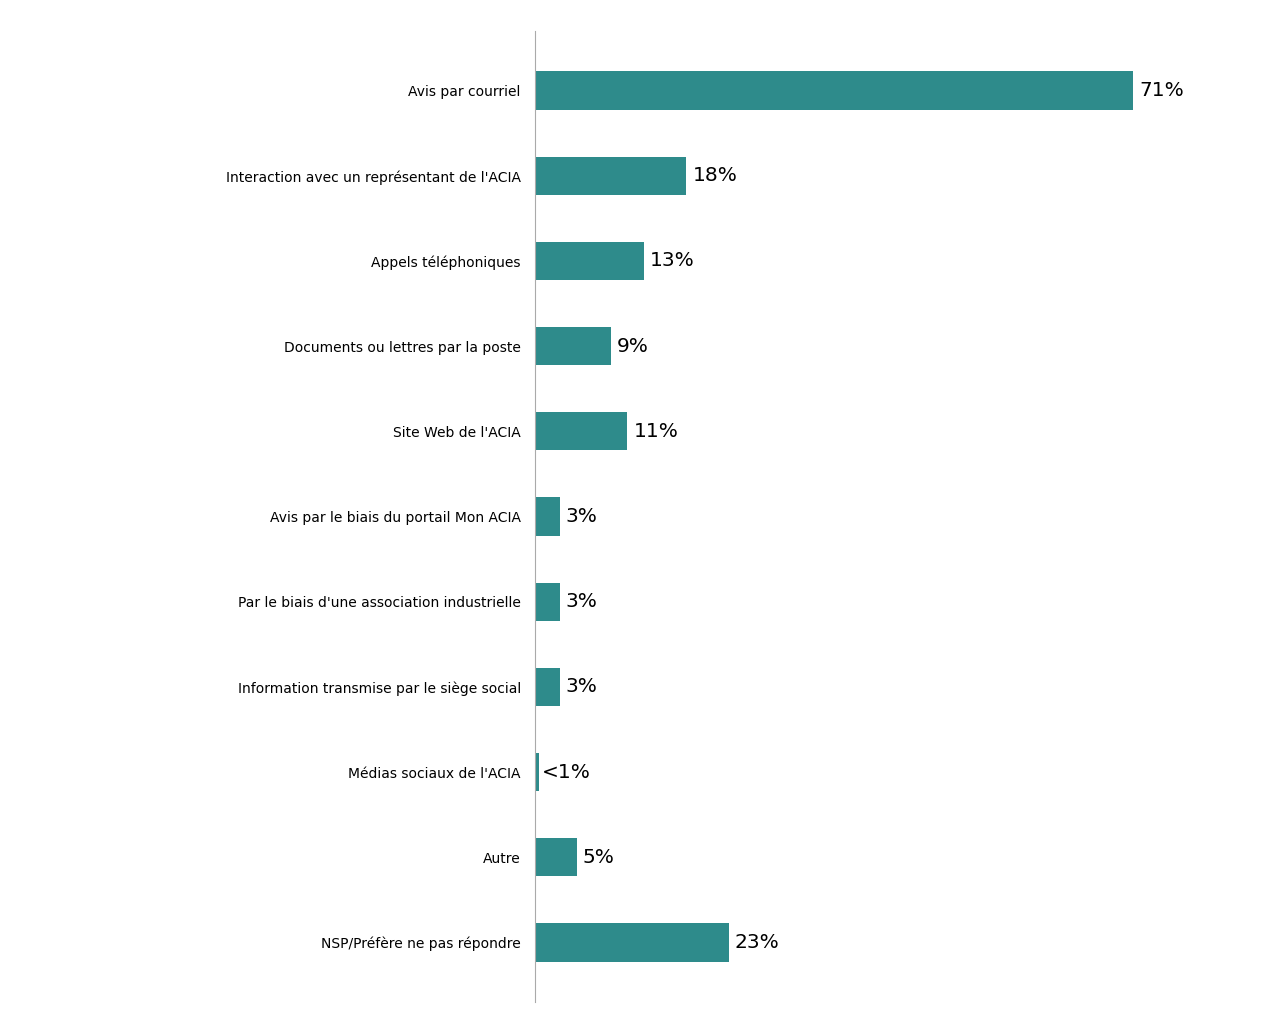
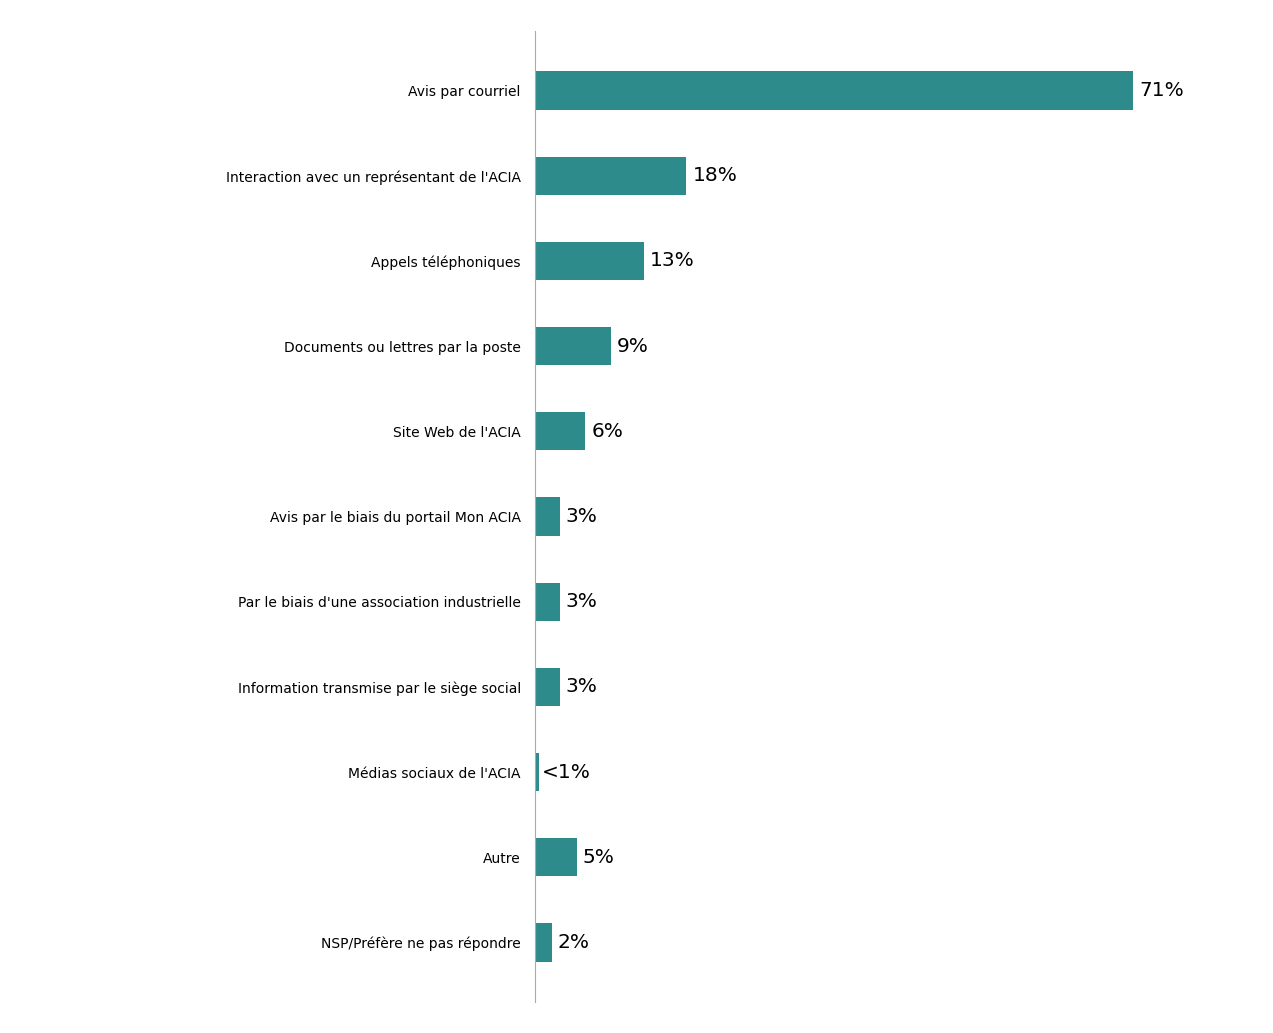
Site Web de l'ACIA: 11% -> 6%
NSP/Préfère ne pas répondre: 23% -> 2%
